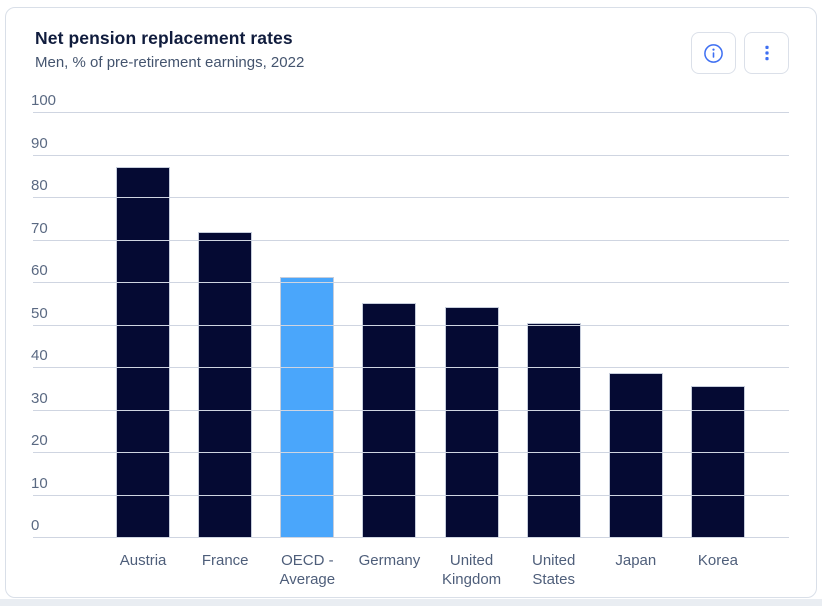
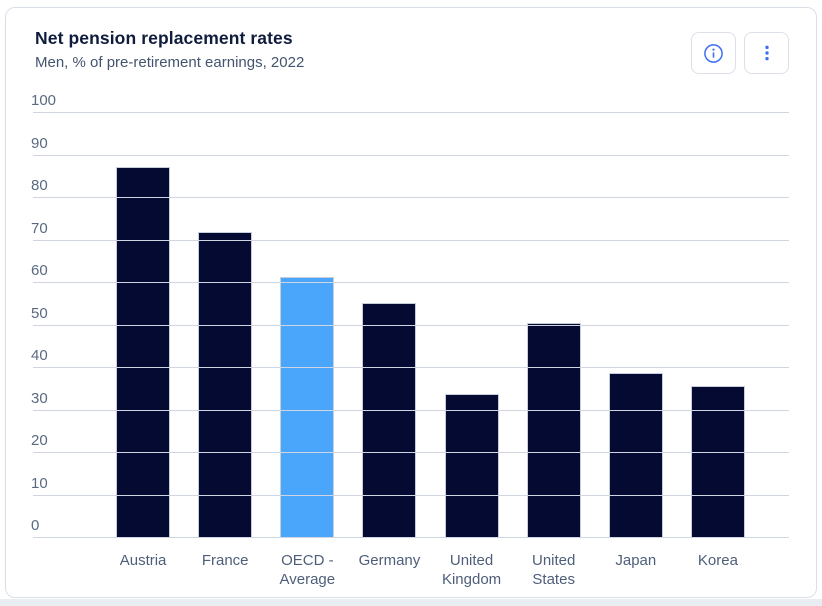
United Kingdom: 54 -> 34
